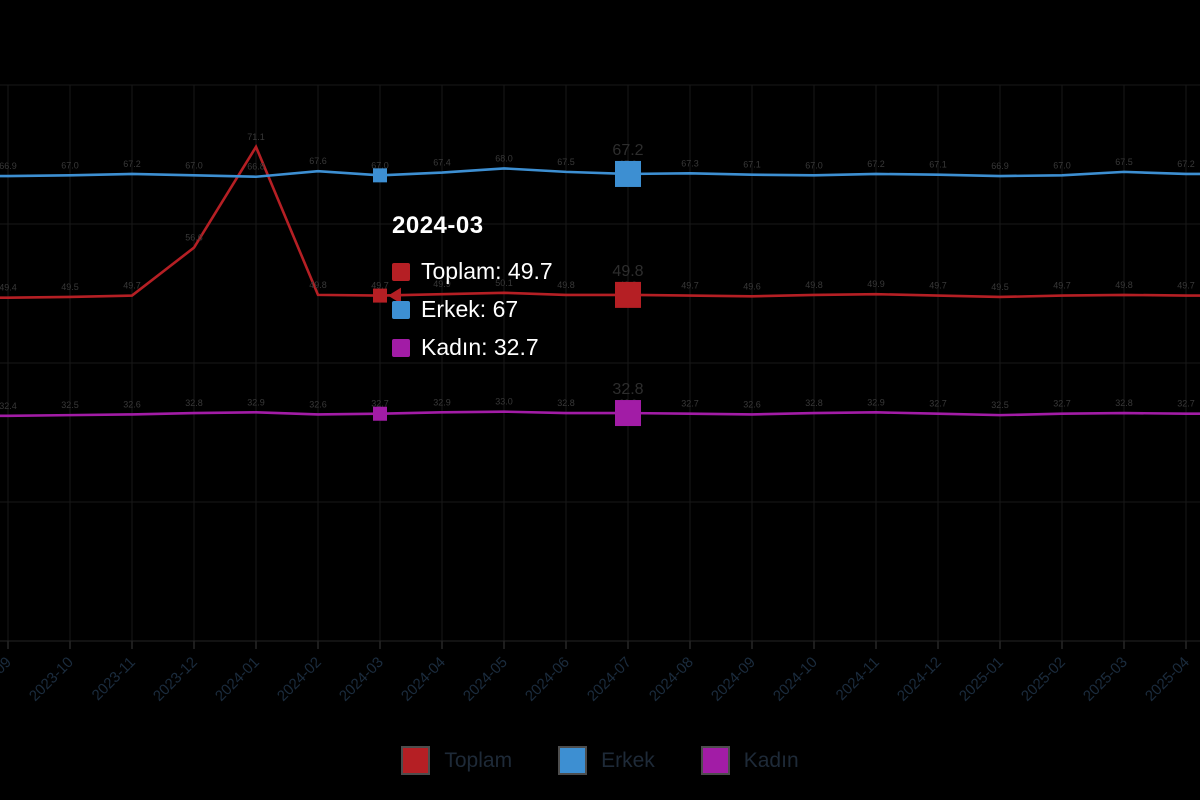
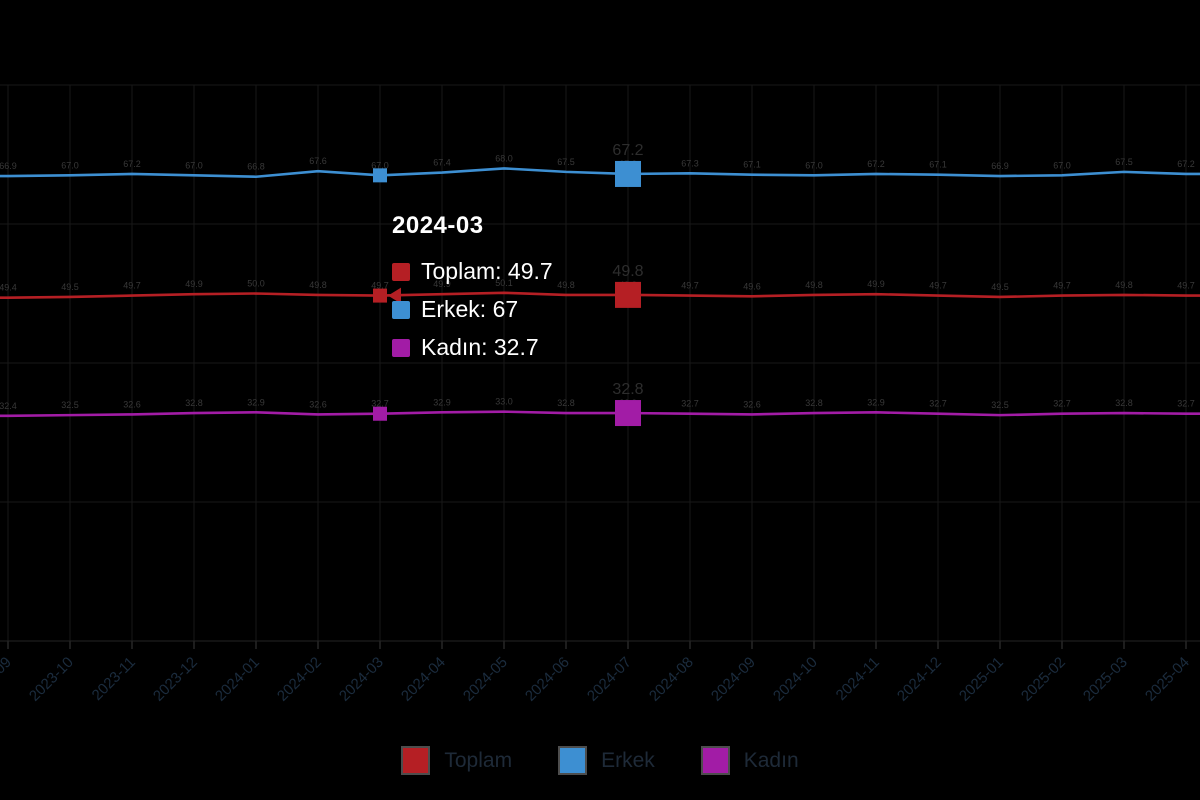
Toplam/2023-12: 56.6 -> 49.9
Toplam/2024-01: 71.1 -> 50.0
